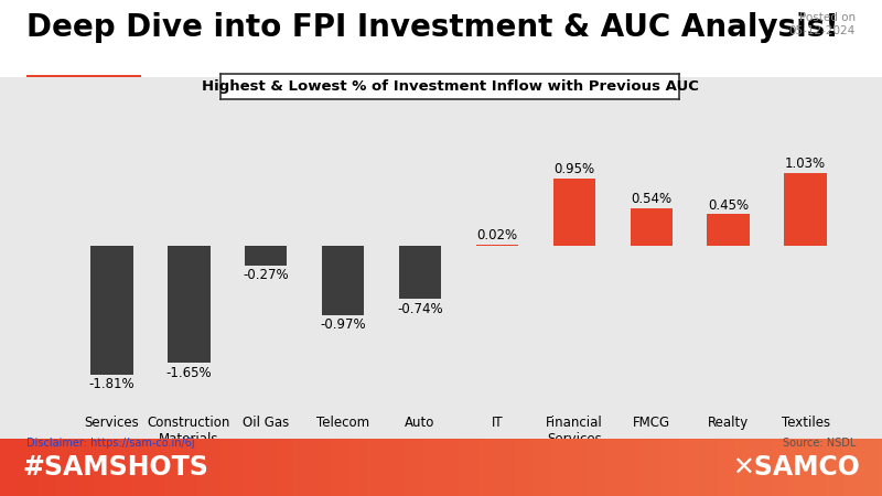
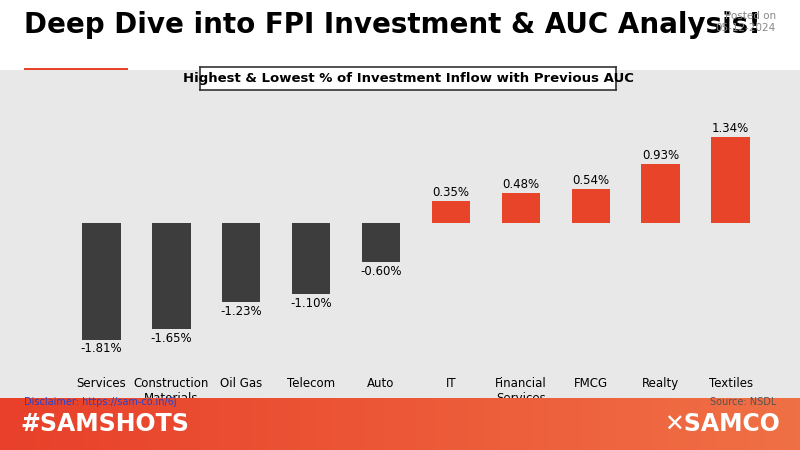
Oil Gas: -0.27% -> -1.23%
Telecom: -0.97% -> -1.10%
Auto: -0.74% -> -0.60%
IT: 0.02% -> 0.35%
Financial Services: 0.95% -> 0.48%
Realty: 0.45% -> 0.93%
Textiles: 1.03% -> 1.34%
